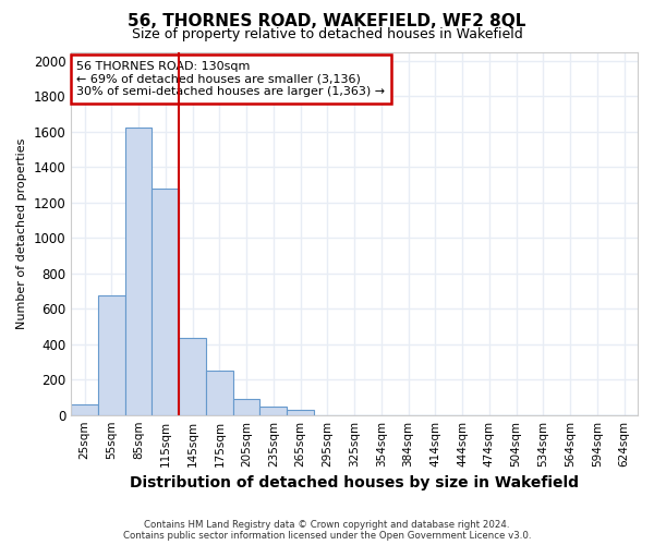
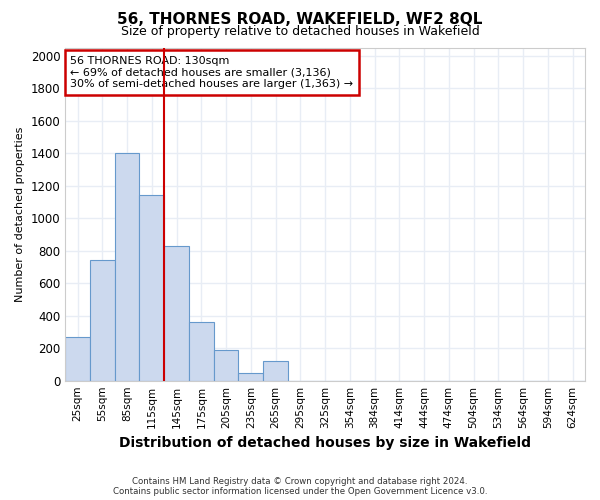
25sqm: 60 -> 270
55sqm: 680 -> 740
85sqm: 1620 -> 1400
115sqm: 1280 -> 1140
145sqm: 440 -> 830
175sqm: 250 -> 360
205sqm: 90 -> 190
265sqm: 30 -> 120
